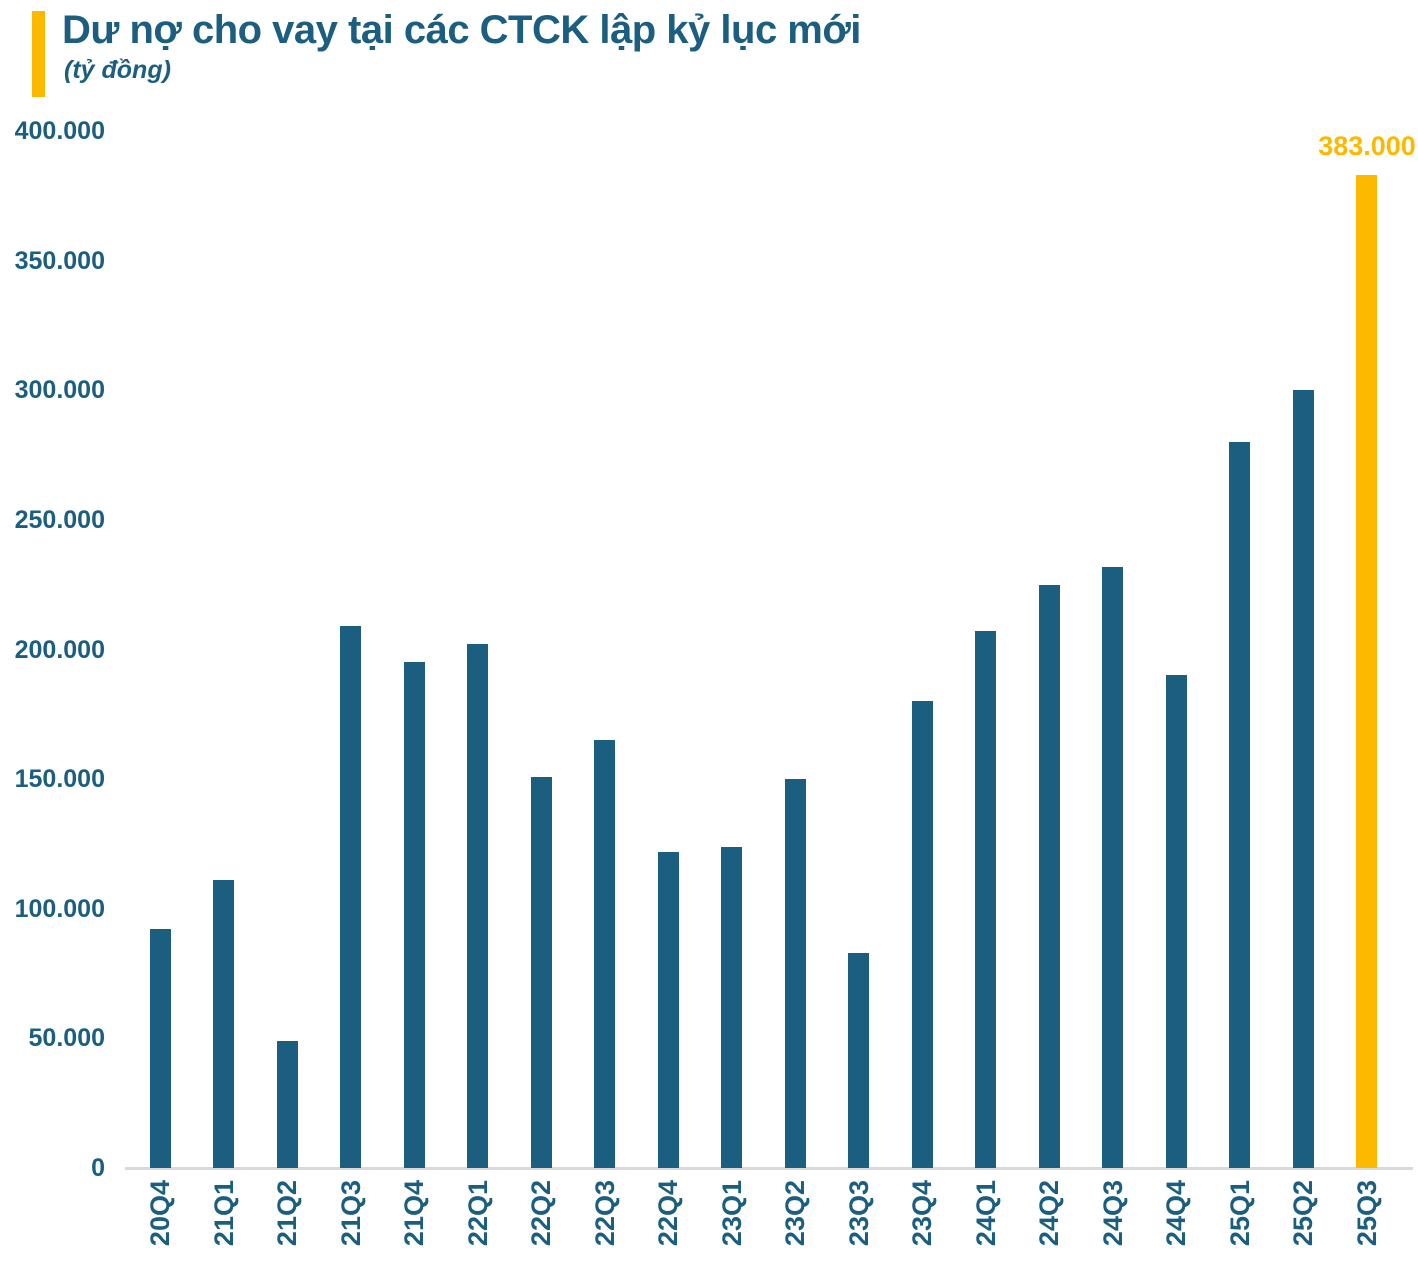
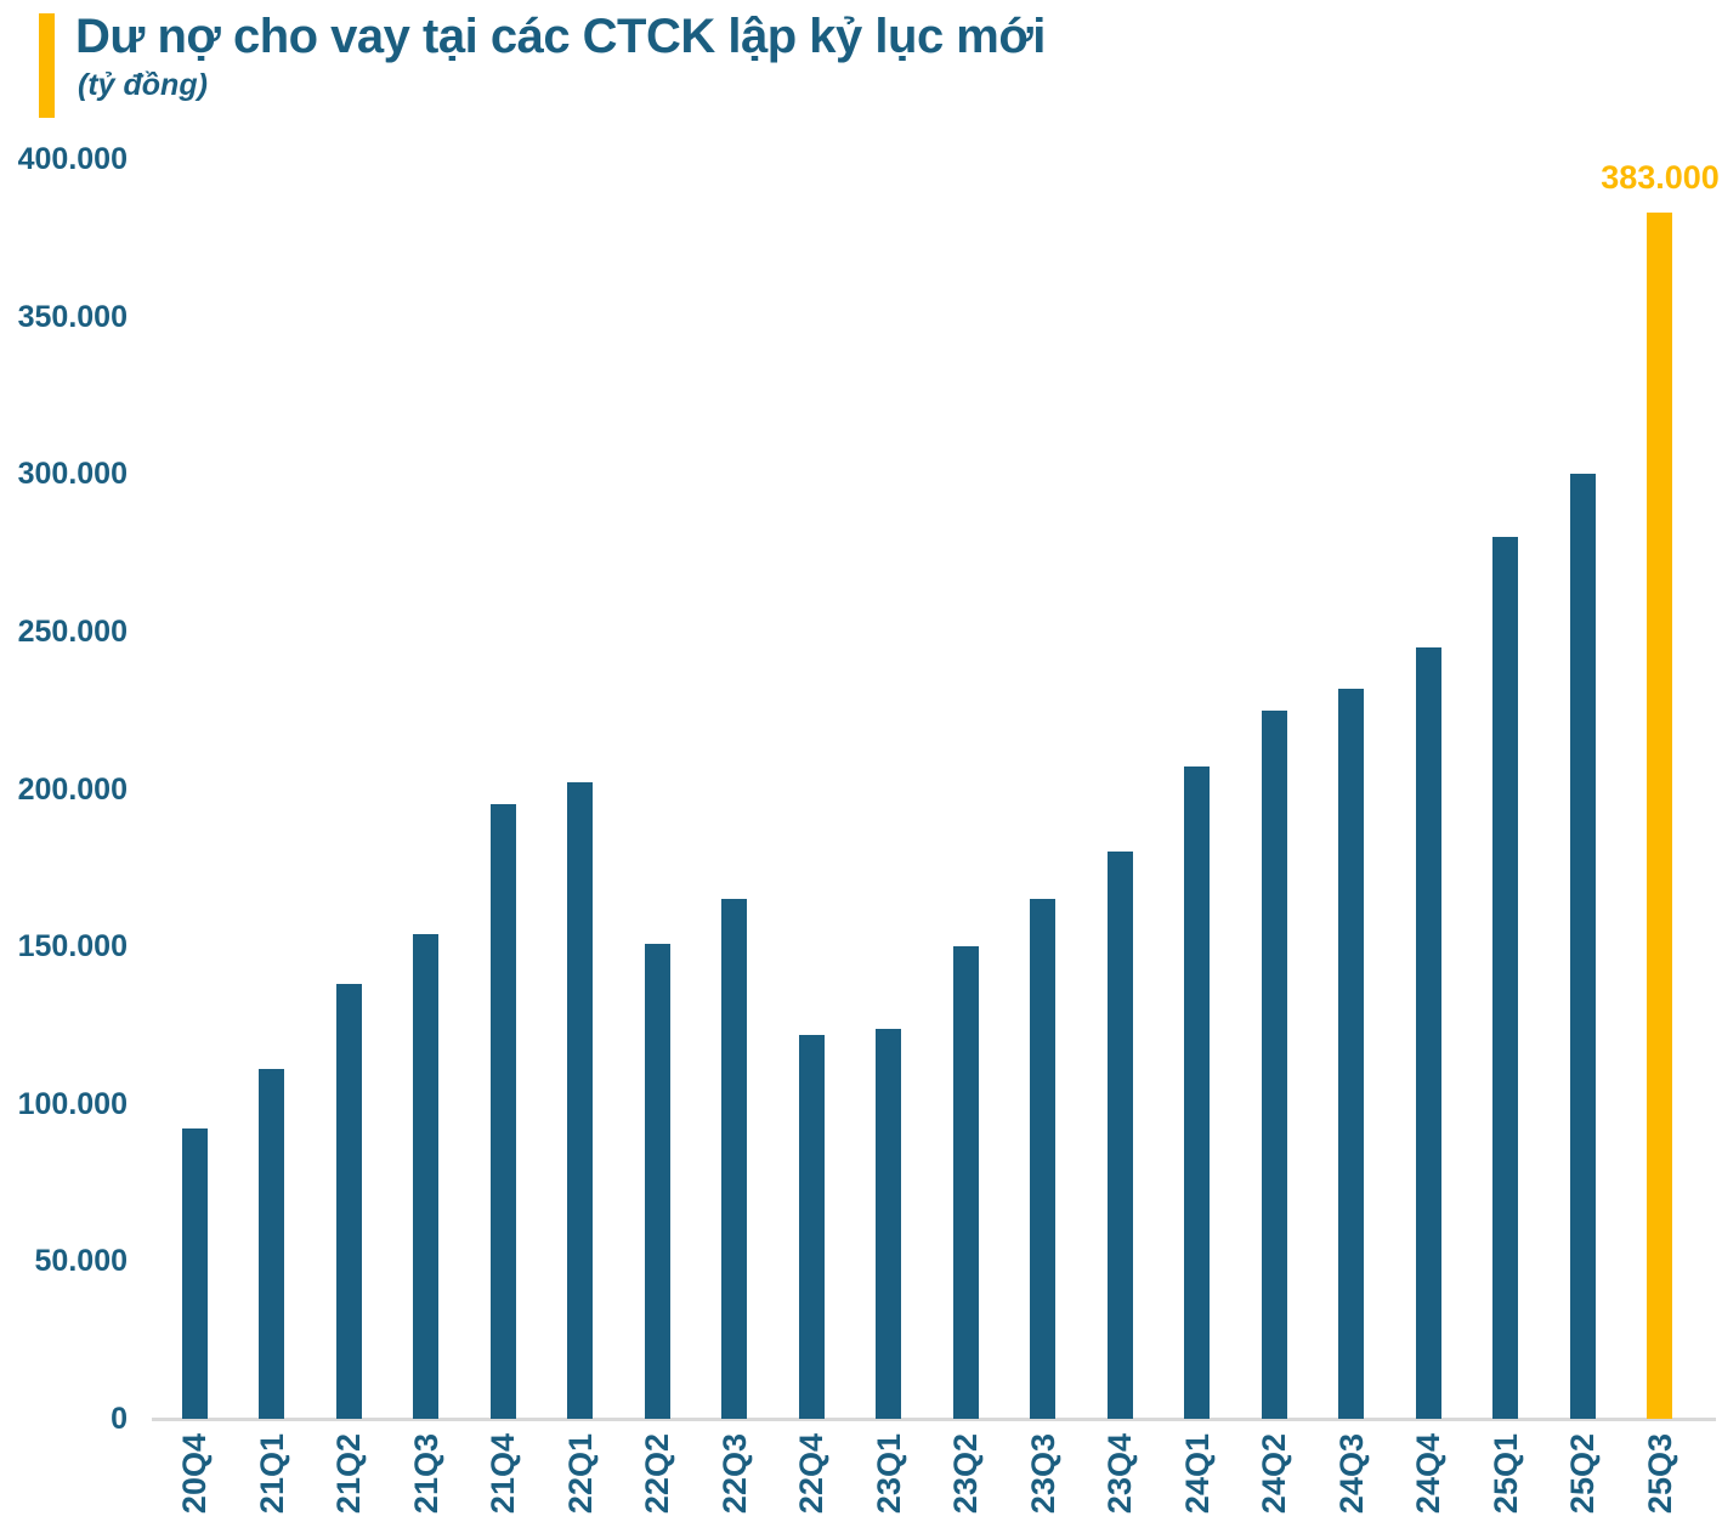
21Q2: 49000 -> 138000
21Q3: 209000 -> 154000
23Q3: 83000 -> 165000
24Q4: 190000 -> 245000
